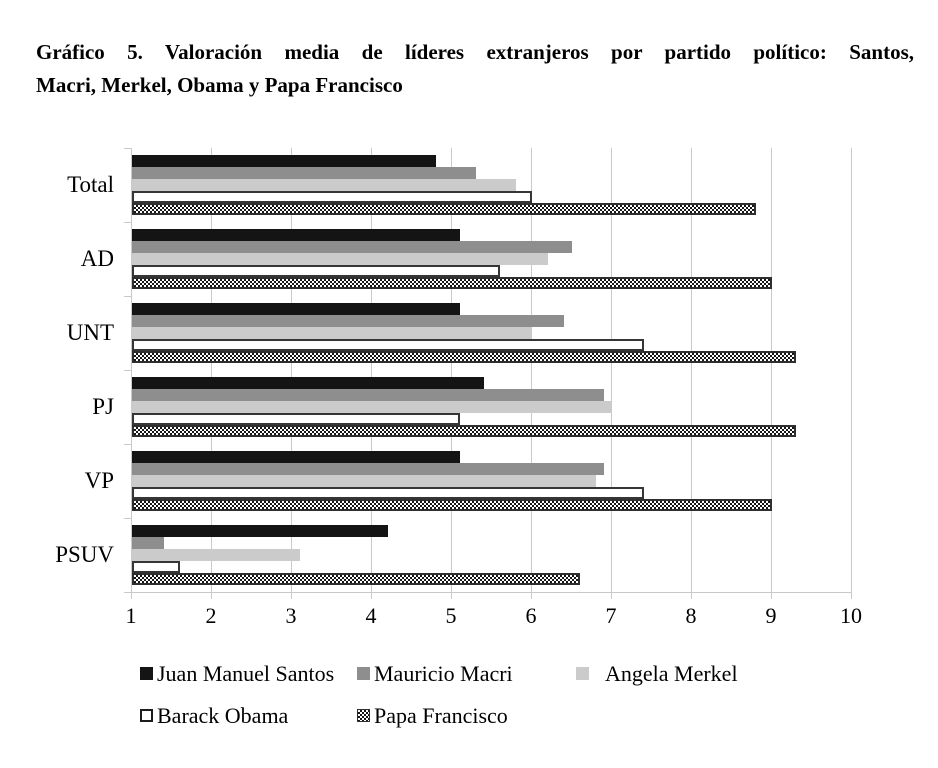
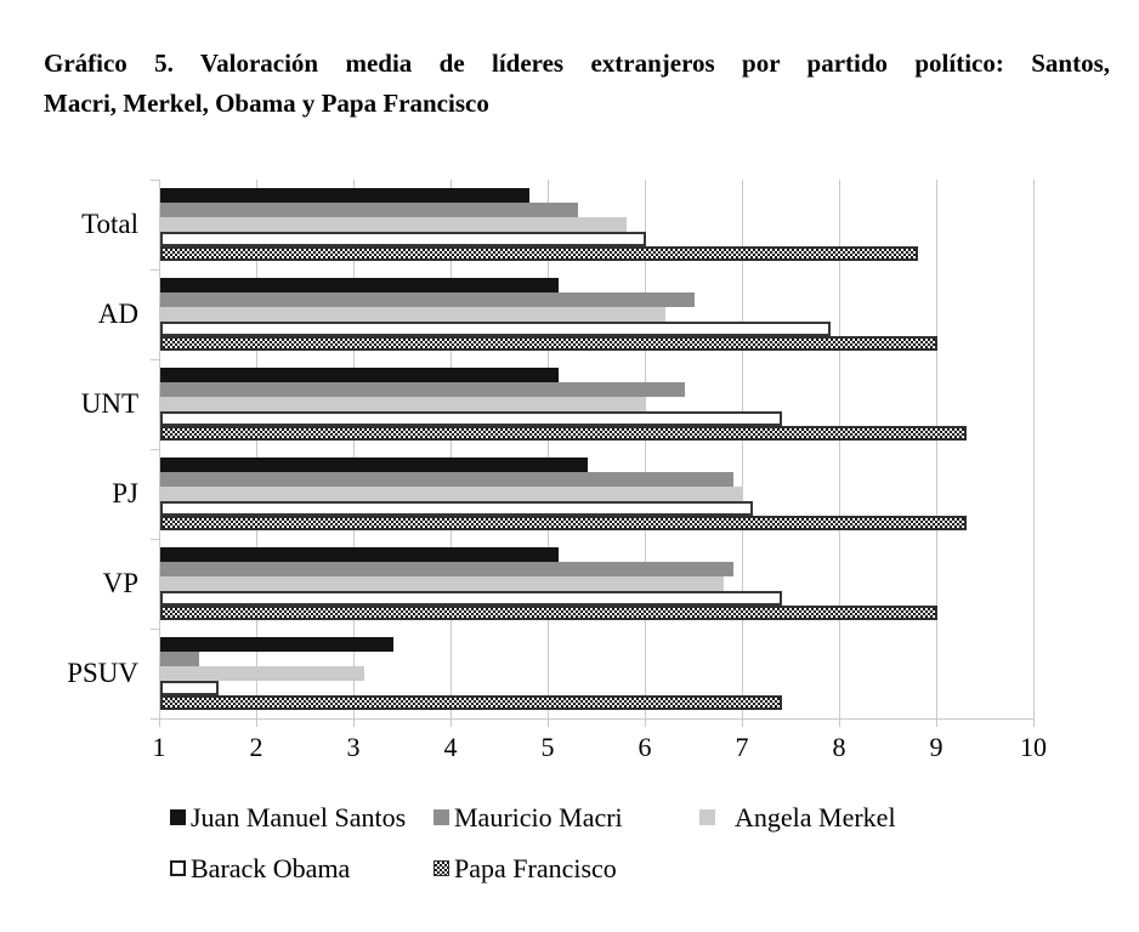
Barack Obama/AD: 5.6 -> 7.9
Barack Obama/PJ: 5.1 -> 7.1
Juan Manuel Santos/PSUV: 4.2 -> 3.4
Papa Francisco/PSUV: 6.6 -> 7.4
